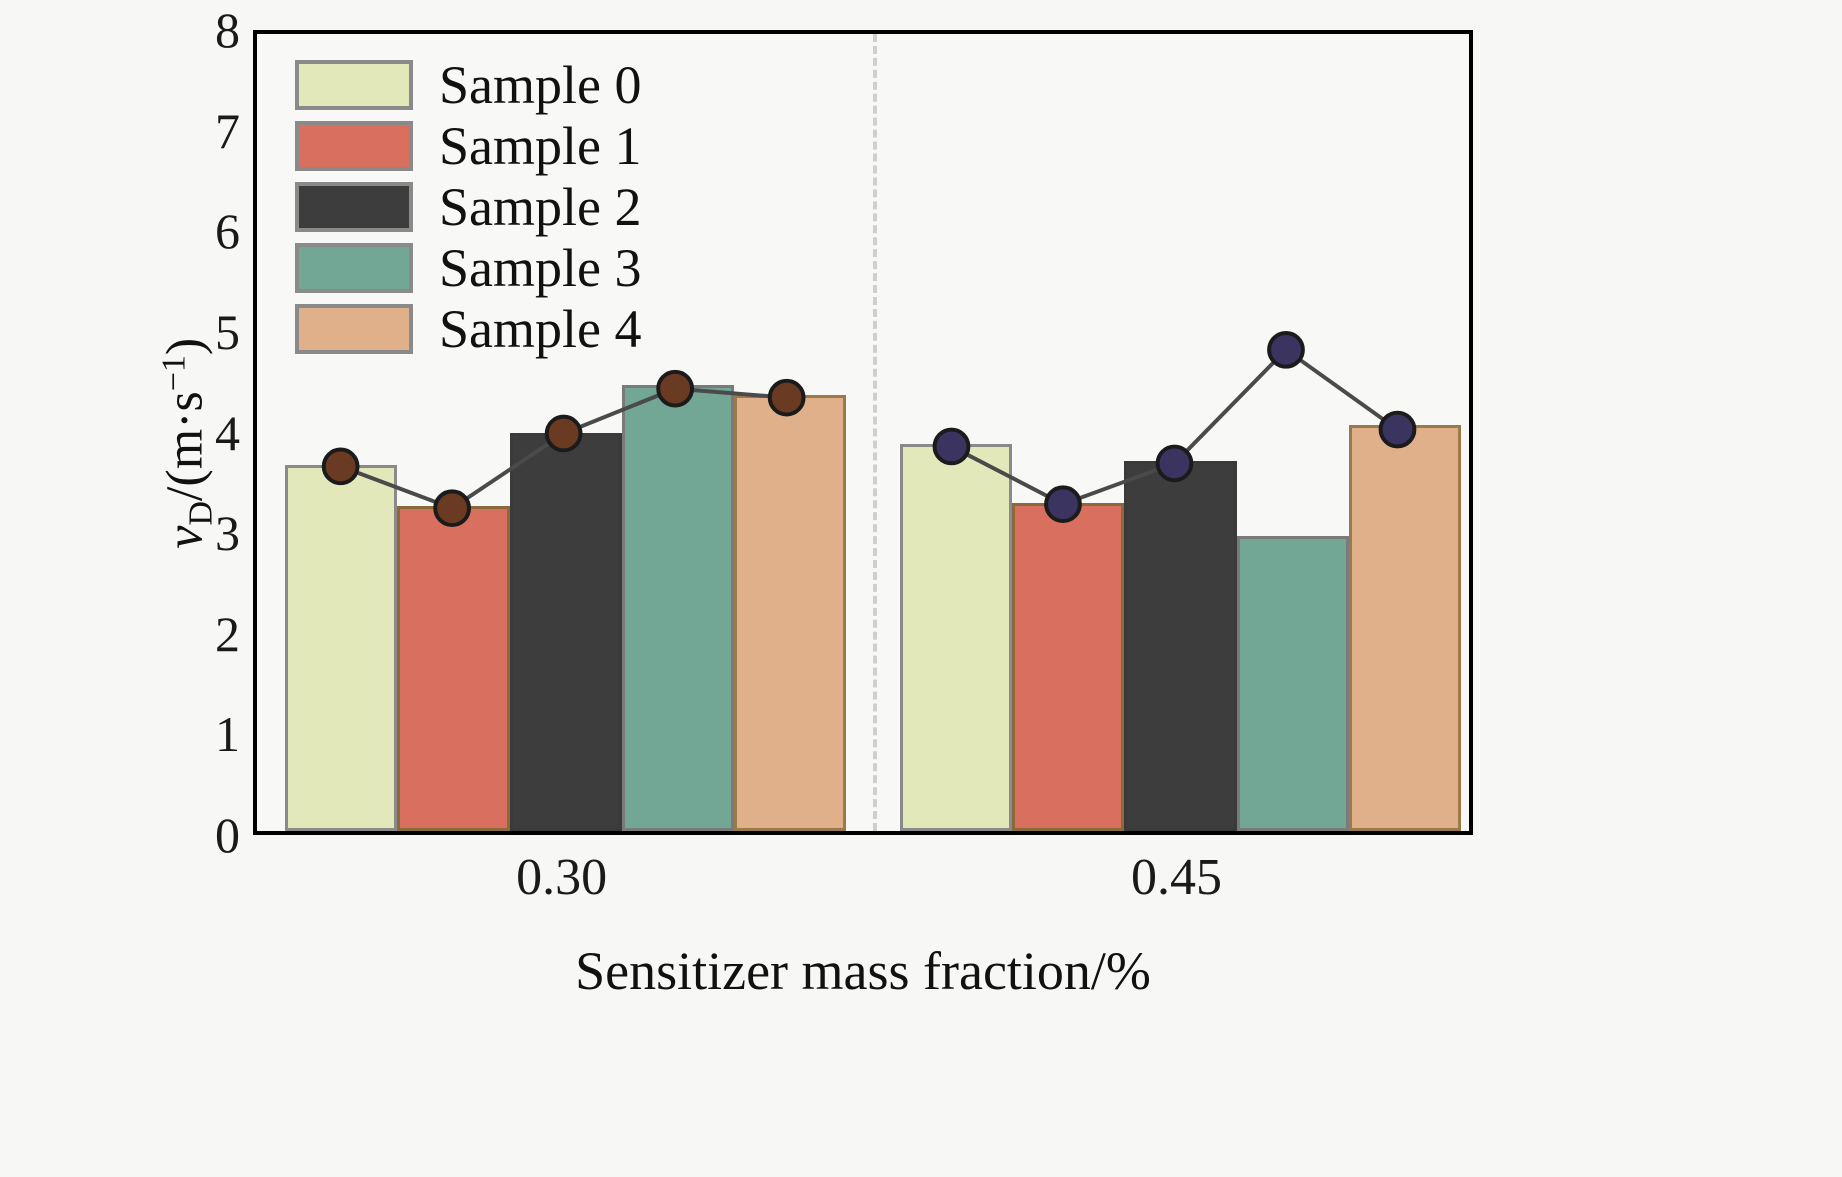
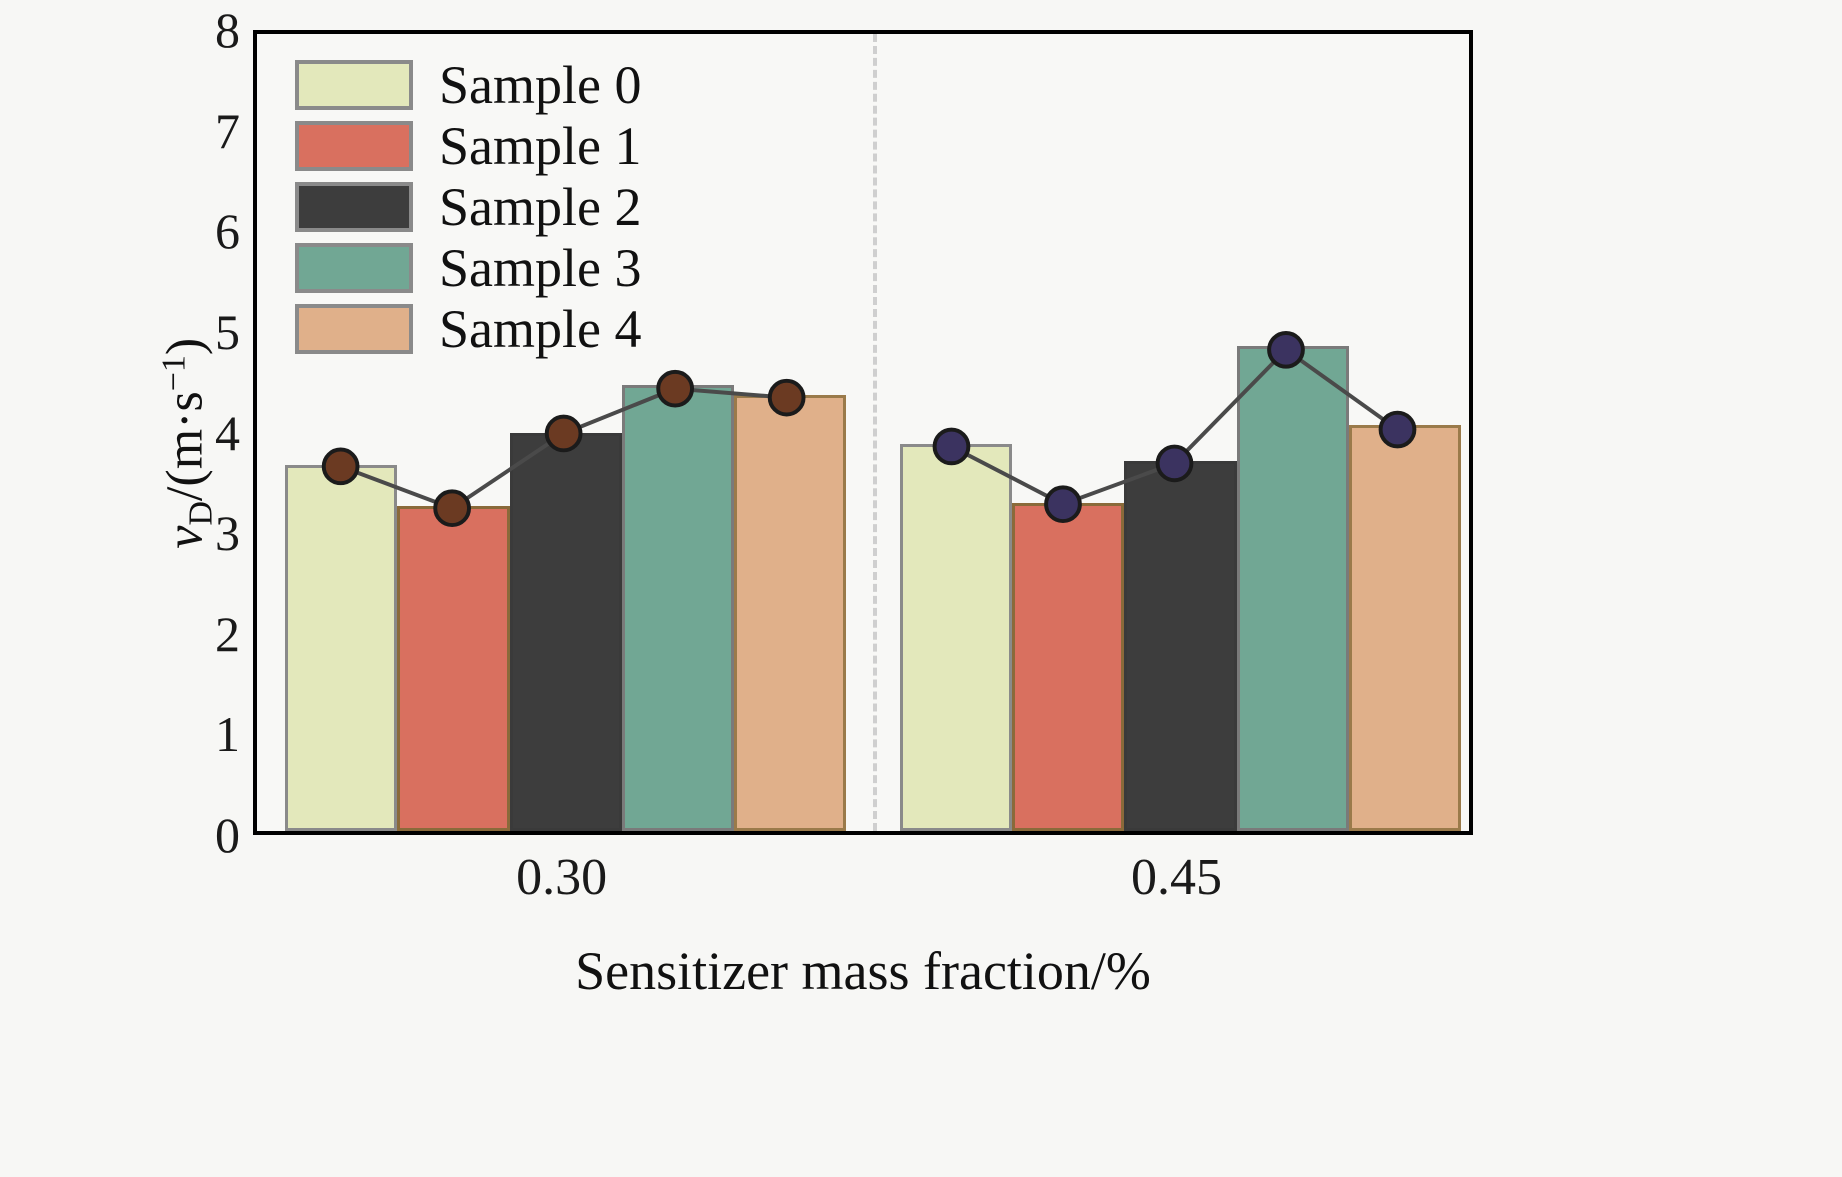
Sample 3/0.45: 2.93 -> 4.82
